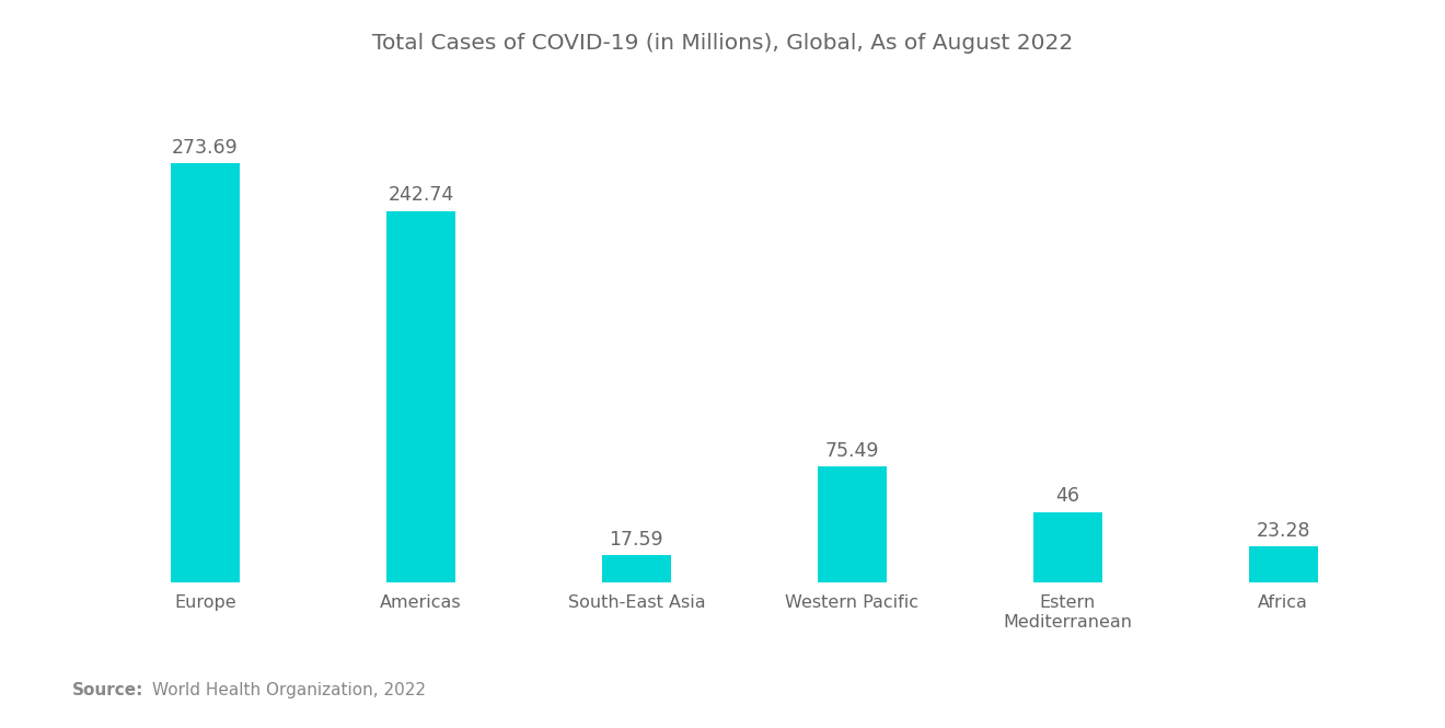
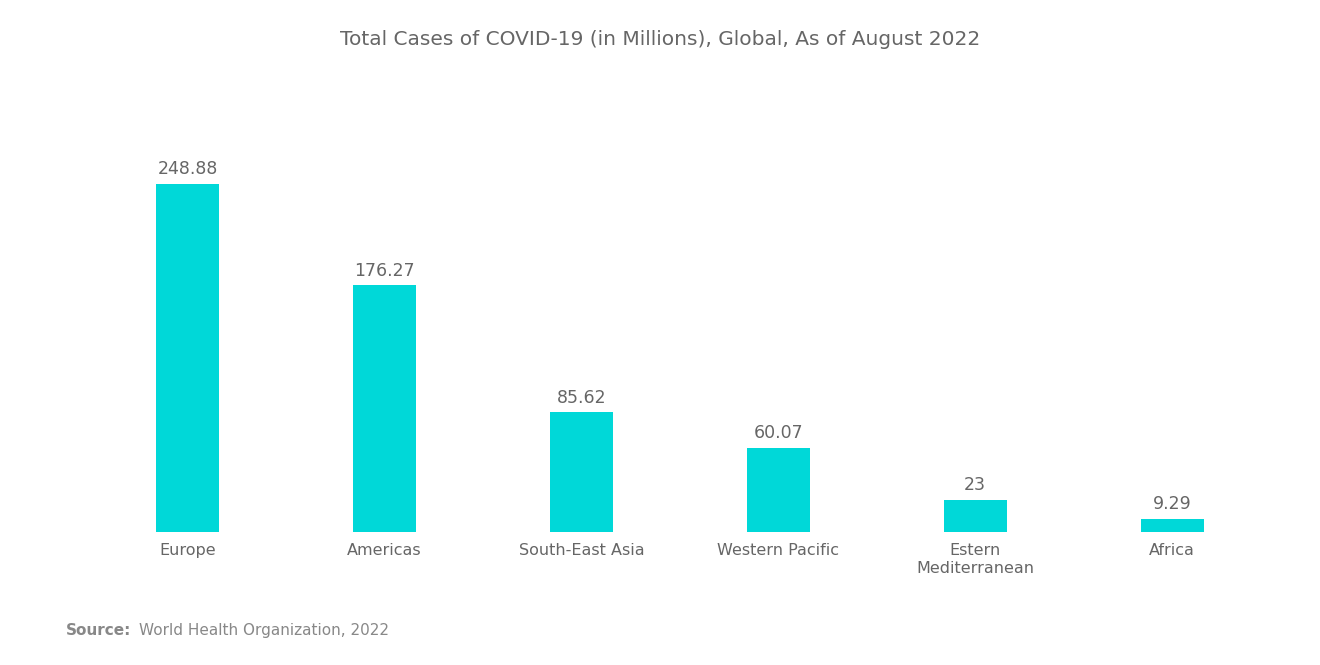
Europe: 273.69 -> 248.88
Americas: 242.74 -> 176.27
South-East Asia: 17.59 -> 85.62
Western Pacific: 75.49 -> 60.07
Estern Mediterranean: 46 -> 23
Africa: 23.28 -> 9.29
